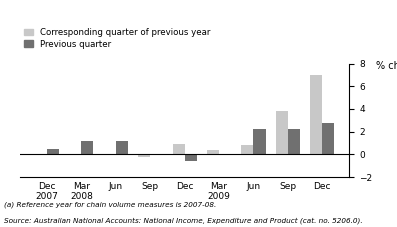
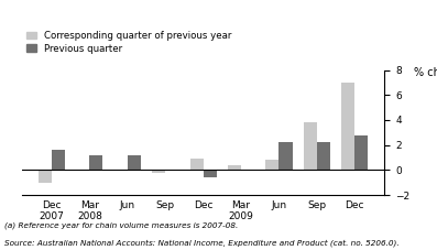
Corresponding quarter of previous year/Dec 2007: -0.1 -> -1.0
Previous quarter/Dec 2007: 0.5 -> 1.6
